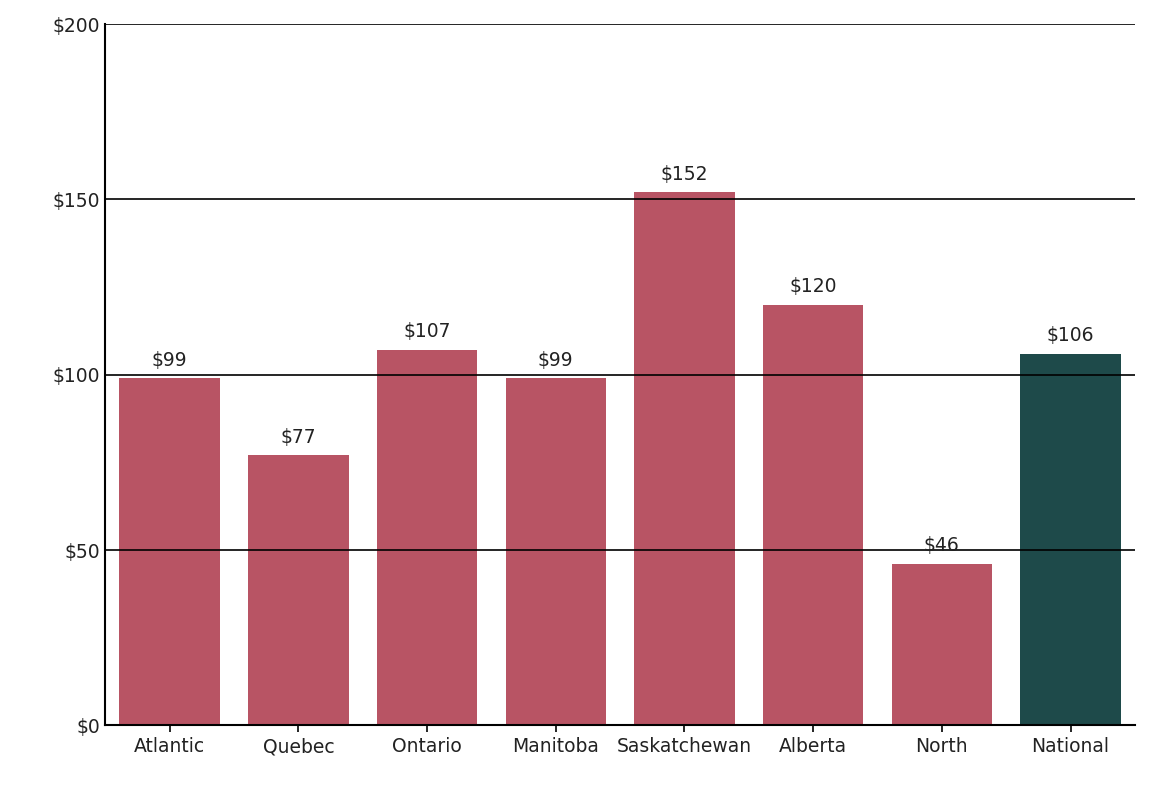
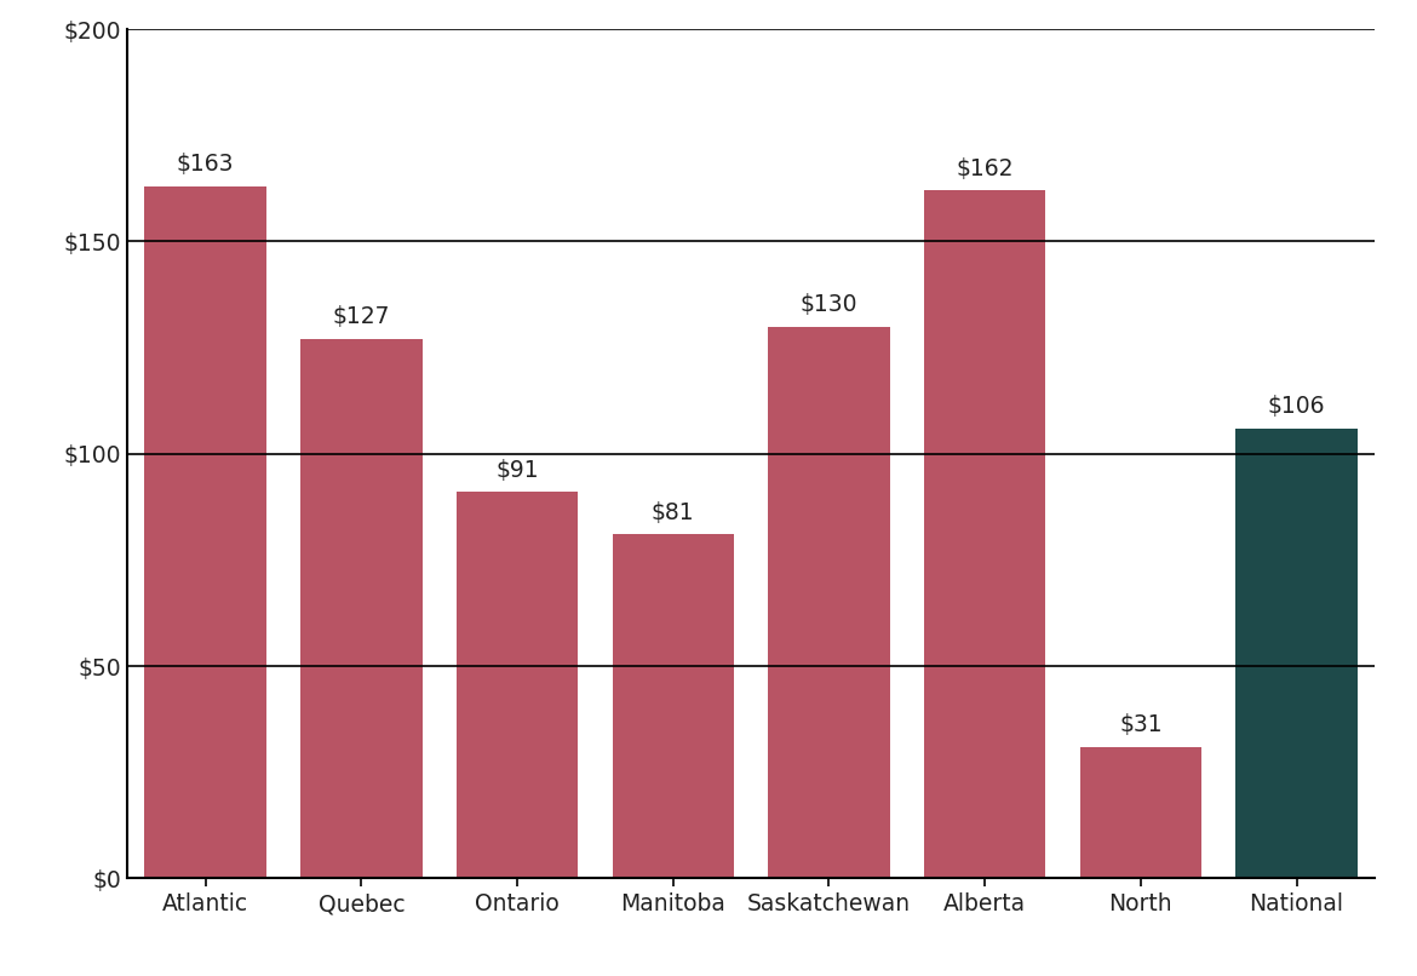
Atlantic: $99 -> $163
Quebec: $77 -> $127
Ontario: $107 -> $91
Manitoba: $99 -> $81
Saskatchewan: $152 -> $130
Alberta: $120 -> $162
North: $46 -> $31
